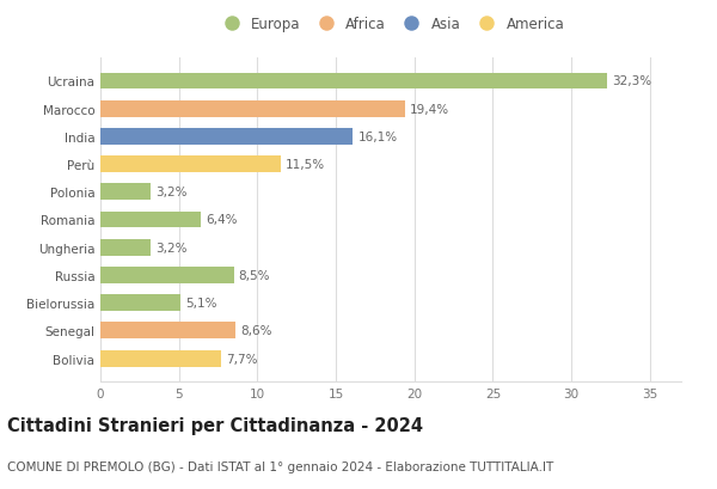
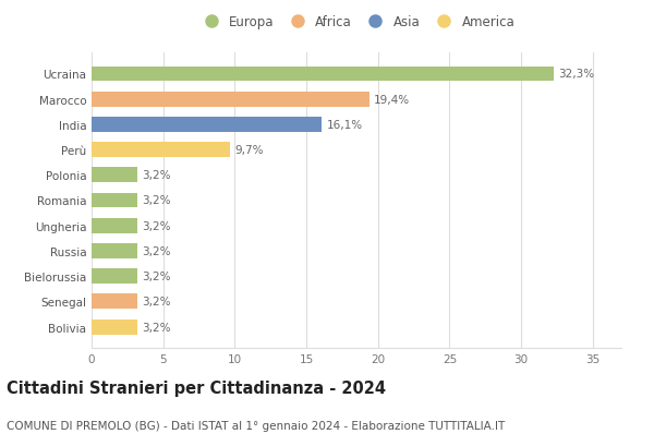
Perù: 11,5% -> 9,7%
Romania: 6,4% -> 3,2%
Russia: 8,5% -> 3,2%
Bielorussia: 5,1% -> 3,2%
Senegal: 8,6% -> 3,2%
Bolivia: 7,7% -> 3,2%
